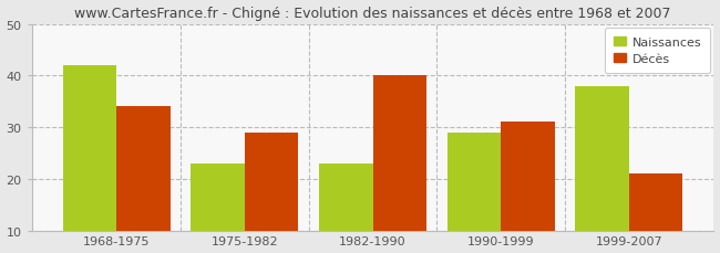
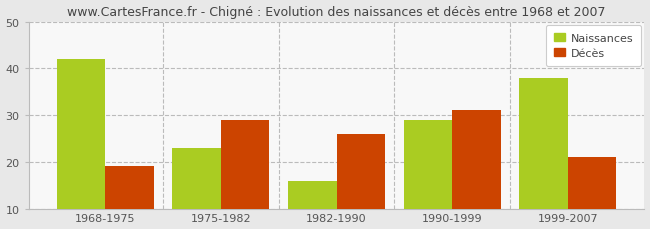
Décès/1968-1975: 34 -> 19
Naissances/1982-1990: 23 -> 16
Décès/1982-1990: 40 -> 26
